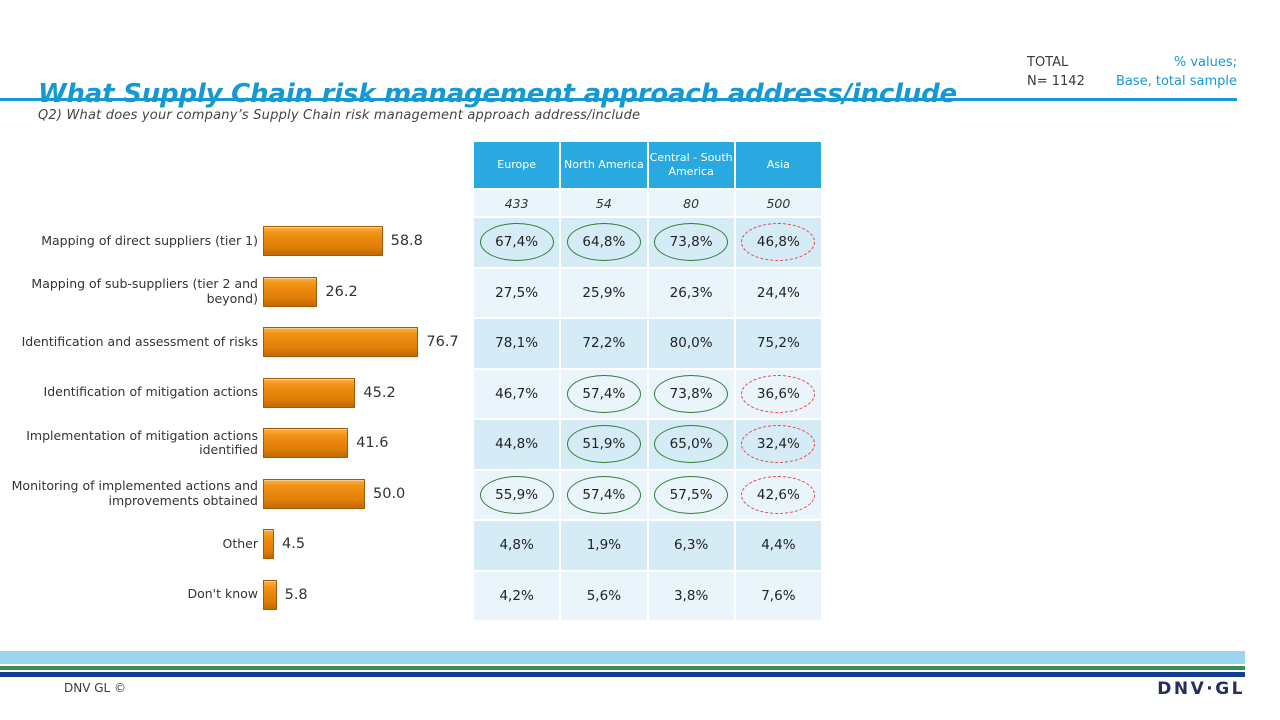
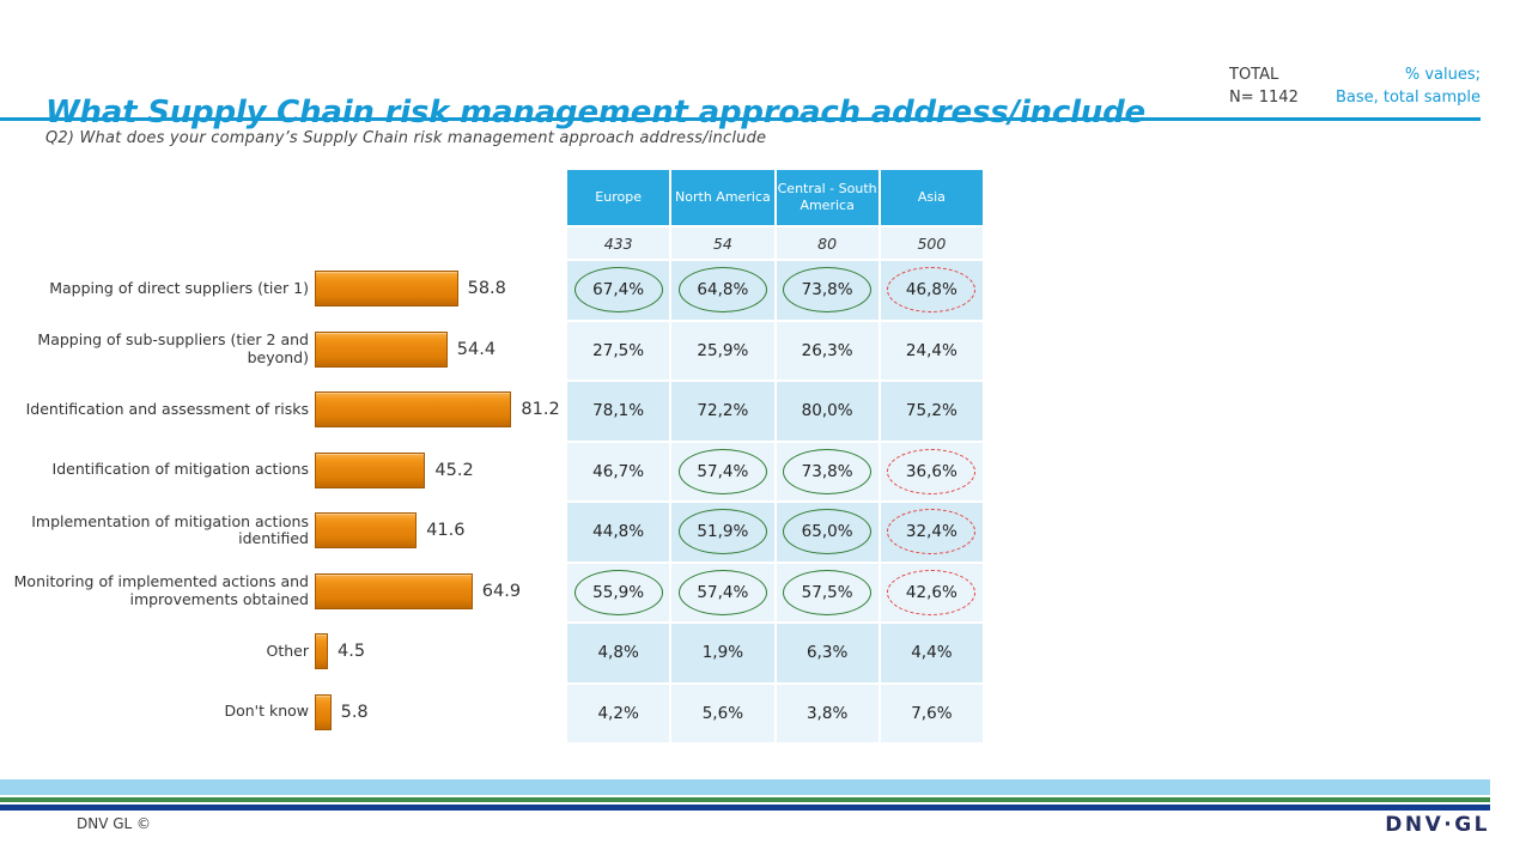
Mapping of sub-suppliers (tier 2 and beyond): 26.2 -> 54.4
Identification and assessment of risks: 76.7 -> 81.2
Monitoring of implemented actions and improvements obtained: 50.0 -> 64.9
